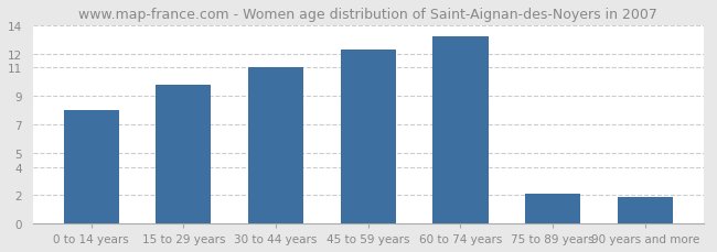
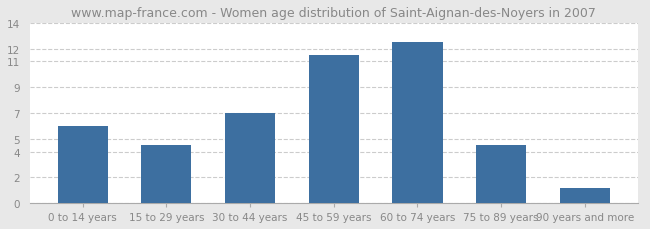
0 to 14 years: 8.0 -> 6.0
15 to 29 years: 9.8 -> 4.5
30 to 44 years: 11.0 -> 7.0
45 to 59 years: 12.3 -> 11.5
60 to 74 years: 13.2 -> 12.5
75 to 89 years: 2.1 -> 4.5
90 years and more: 1.9 -> 1.2
